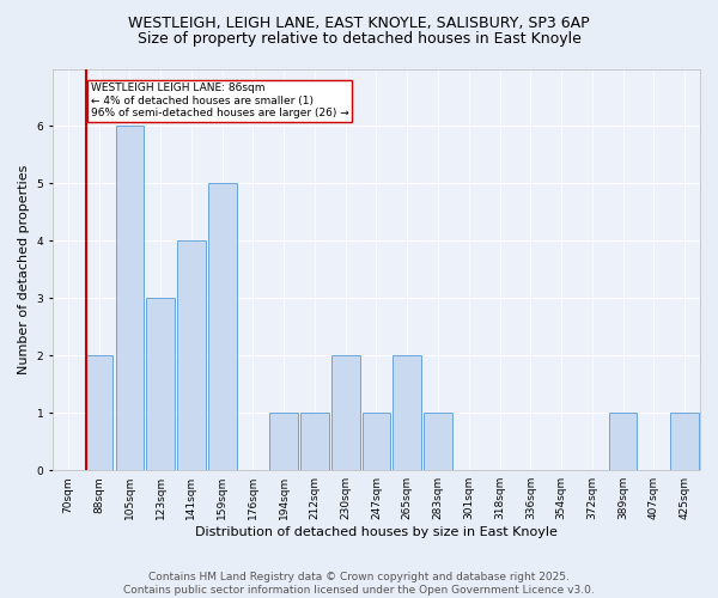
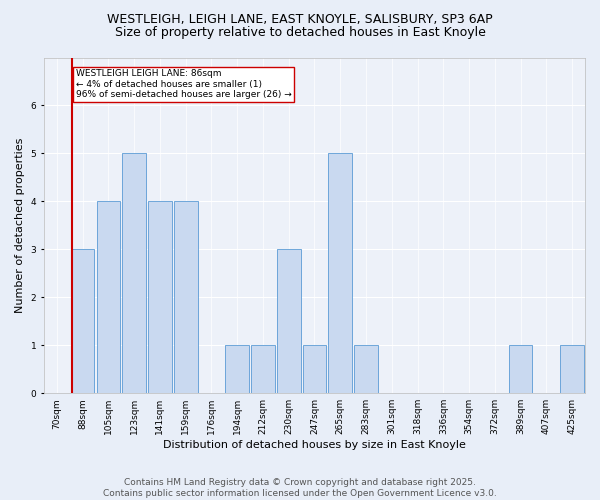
88sqm: 2 -> 3
105sqm: 6 -> 4
123sqm: 3 -> 5
159sqm: 5 -> 4
230sqm: 2 -> 3
265sqm: 2 -> 5
